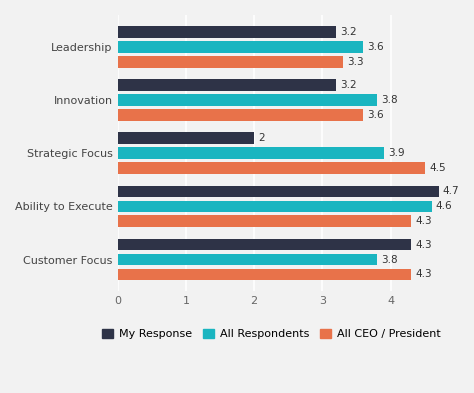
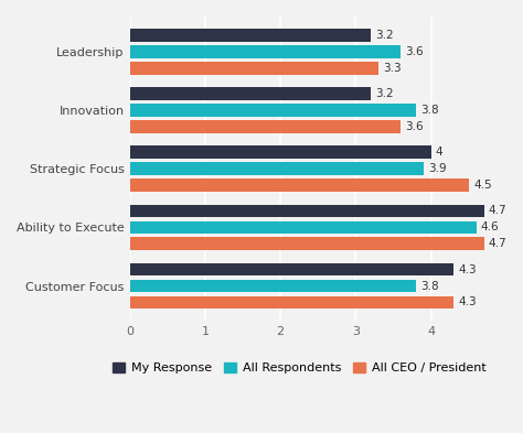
My Response/Strategic Focus: 2 -> 4
All CEO / President/Ability to Execute: 4.3 -> 4.7
